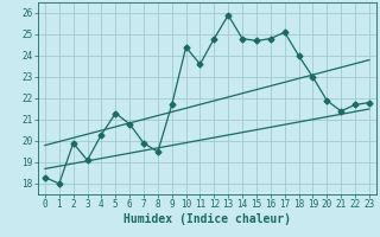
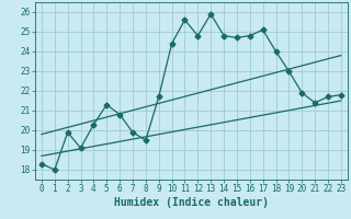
11: 23.6 -> 25.6
